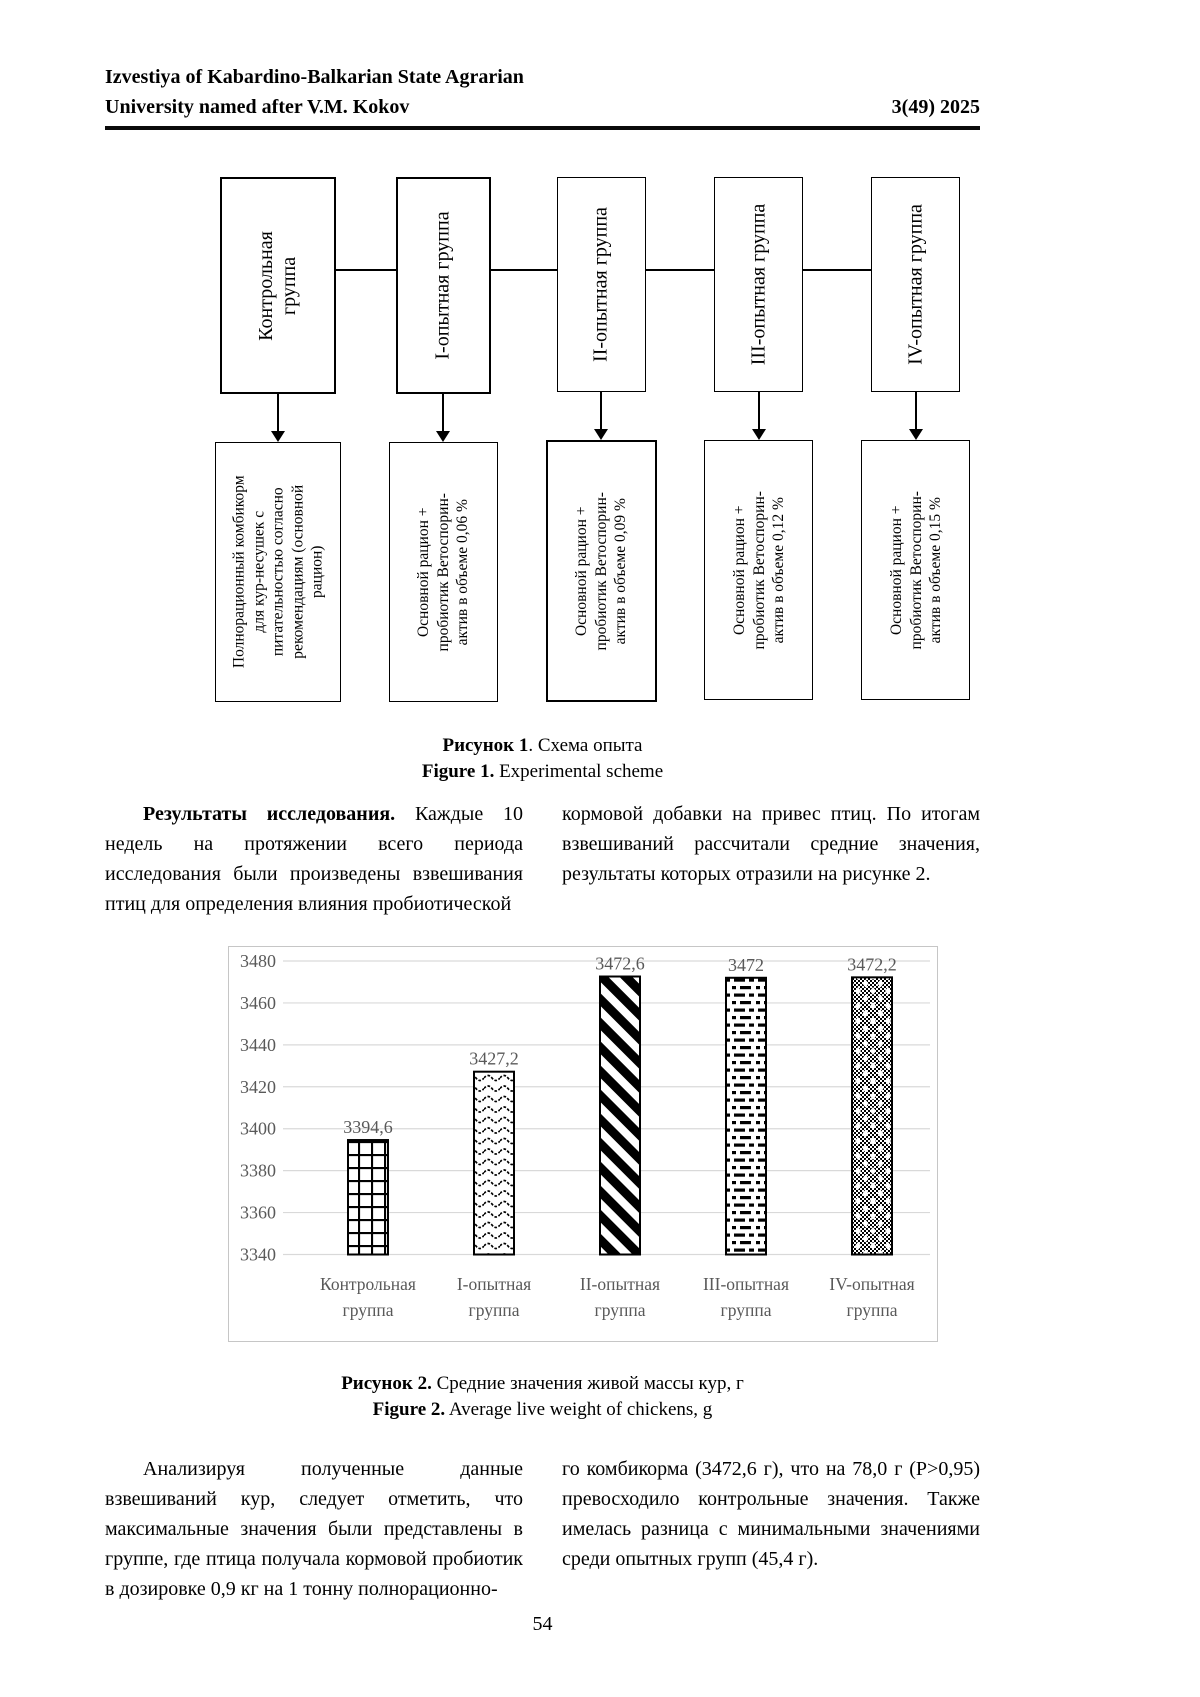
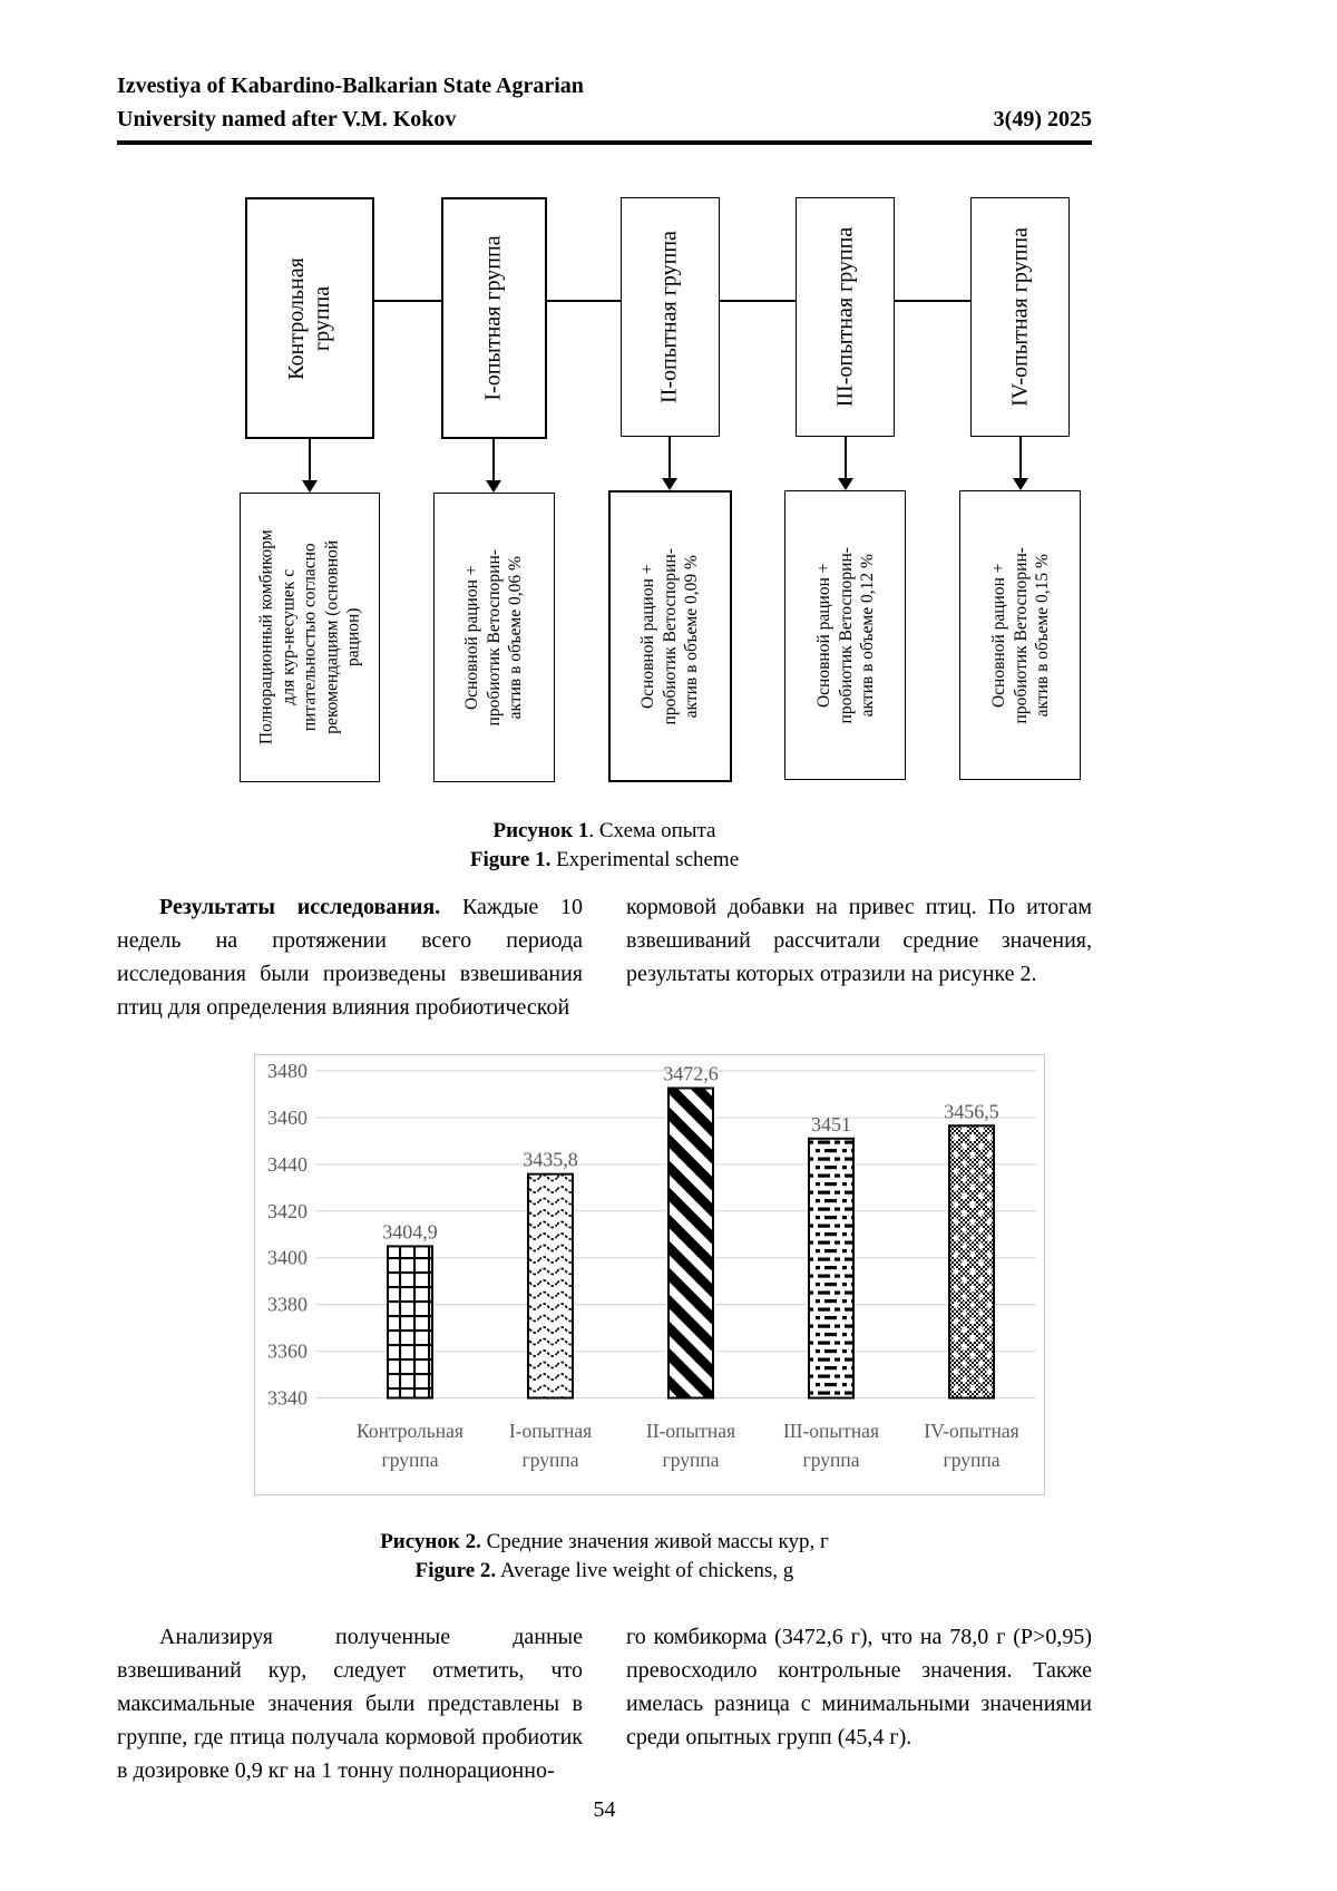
Контрольная группа: 3394,6 -> 3404,9
I-опытная группа: 3427,2 -> 3435,8
III-опытная группа: 3472 -> 3451
IV-опытная группа: 3472,2 -> 3456,5
